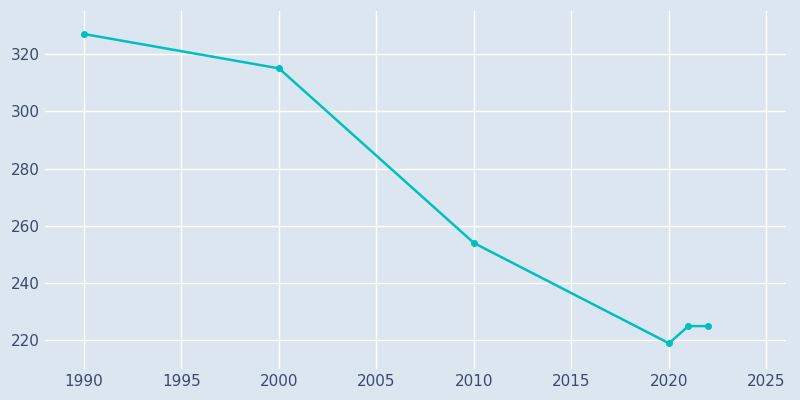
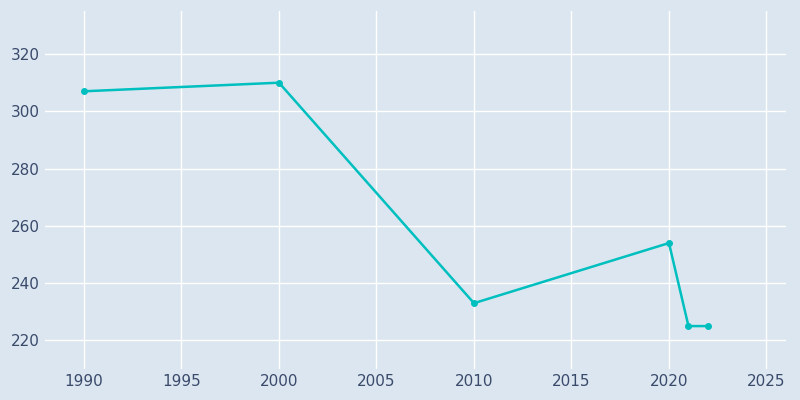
1990: 327 -> 307
2000: 315 -> 310
2010: 254 -> 233
2020: 219 -> 254
